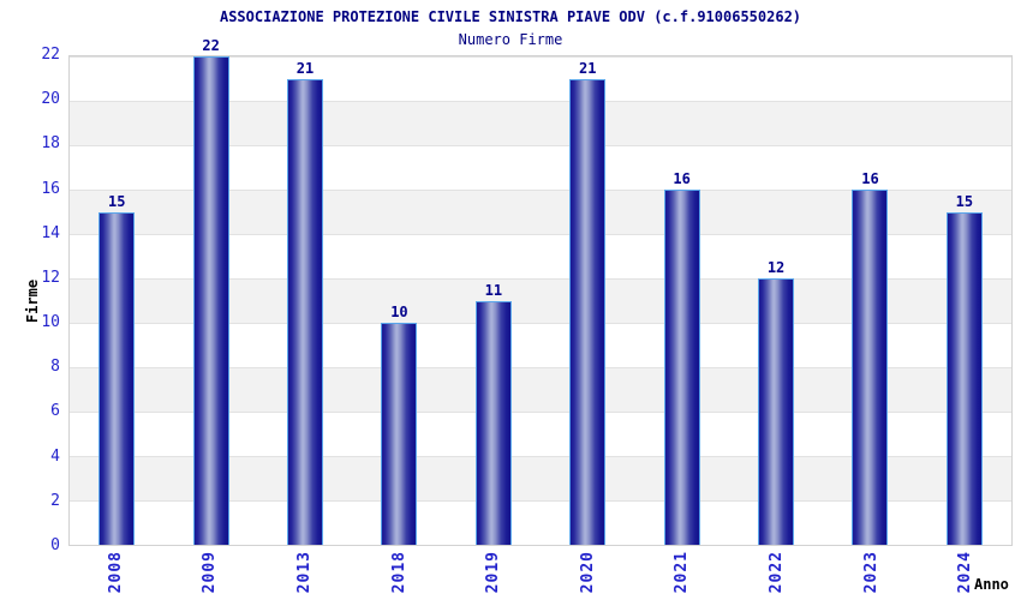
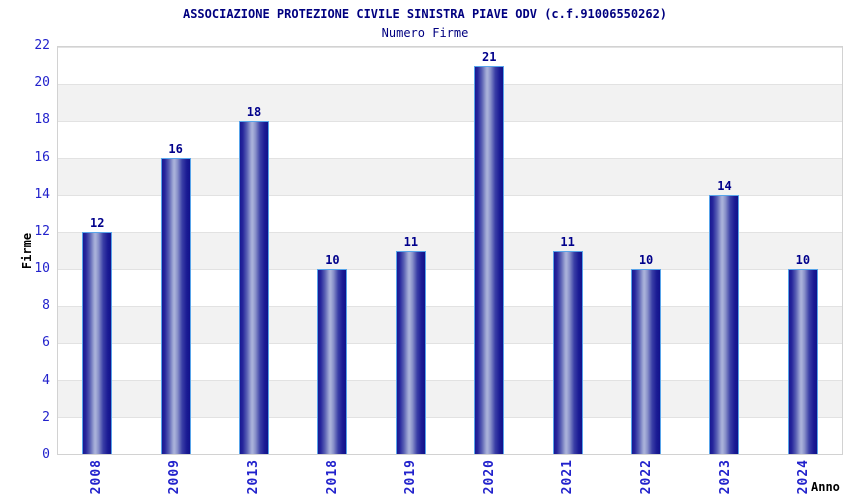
2008: 15 -> 12
2009: 22 -> 16
2013: 21 -> 18
2021: 16 -> 11
2022: 12 -> 10
2023: 16 -> 14
2024: 15 -> 10
